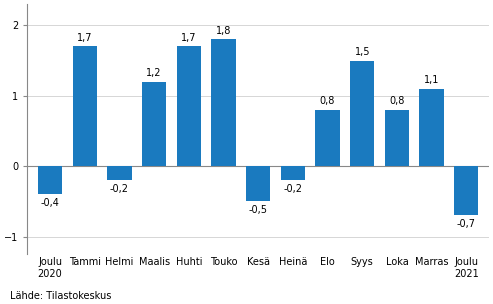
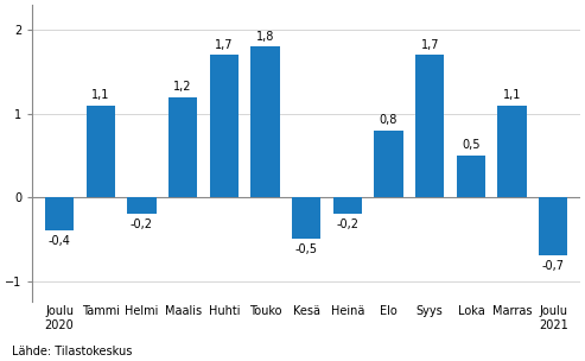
Tammi: 1,7 -> 1,1
Syys: 1,5 -> 1,7
Loka: 0,8 -> 0,5
